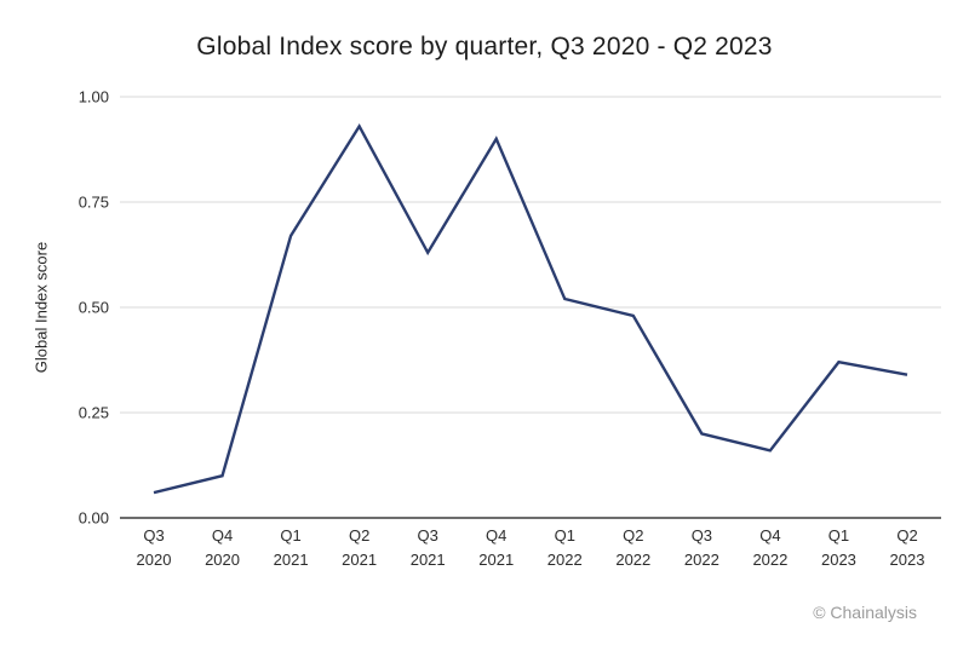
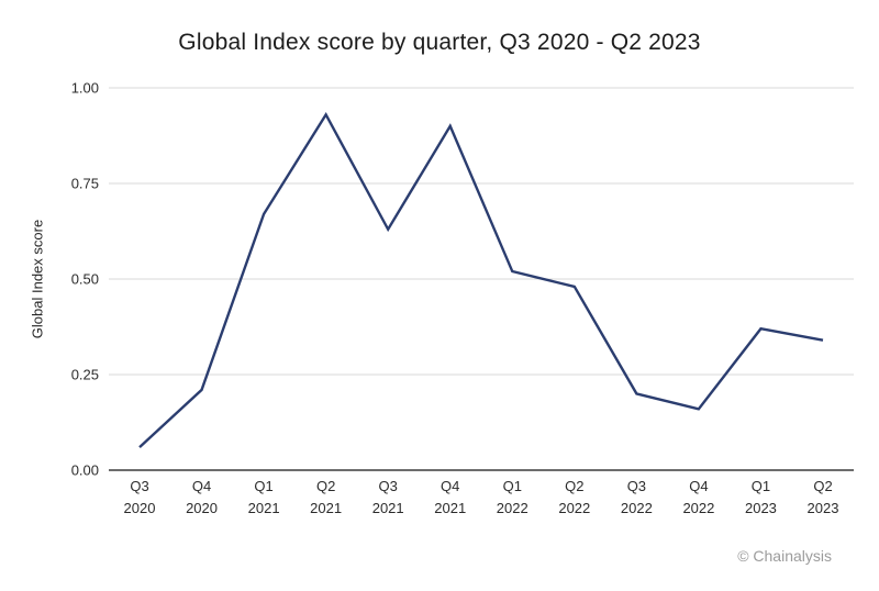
Q4 2020: 0.10 -> 0.21
